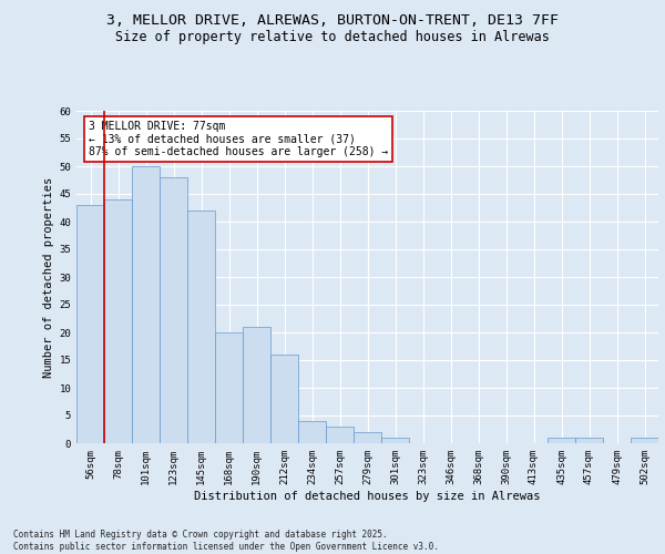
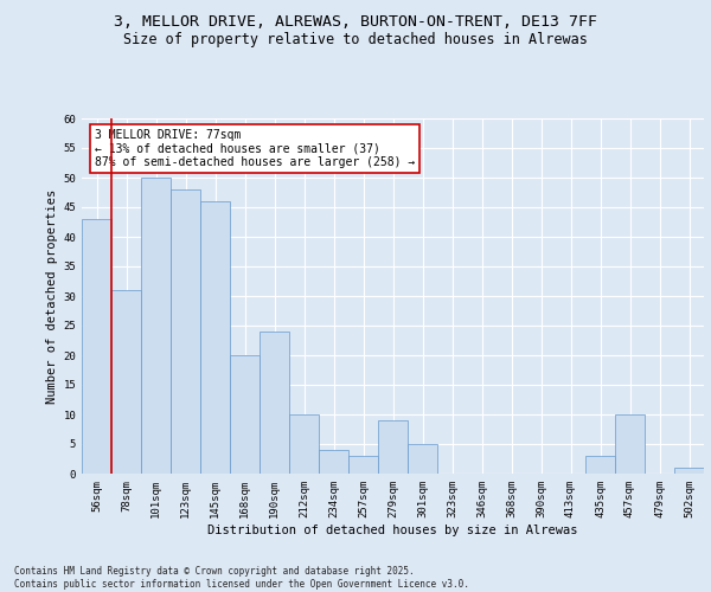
78sqm: 44 -> 31
145sqm: 42 -> 46
190sqm: 21 -> 24
212sqm: 16 -> 10
279sqm: 2 -> 9
301sqm: 1 -> 5
435sqm: 1 -> 3
457sqm: 1 -> 10
